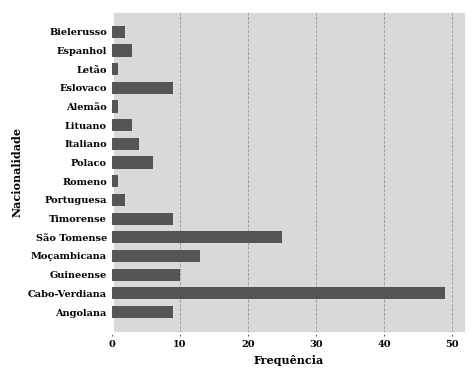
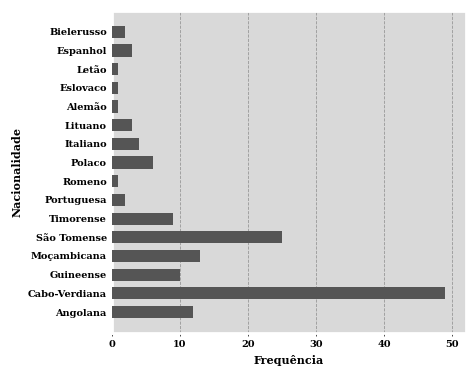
Eslovaco: 9 -> 1
Angolana: 9 -> 12
